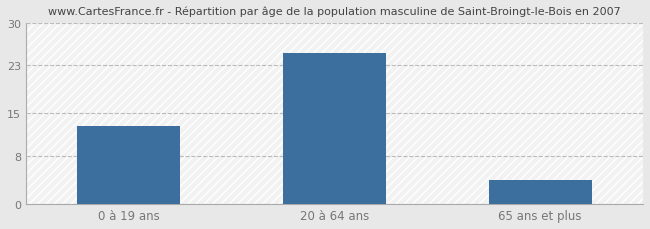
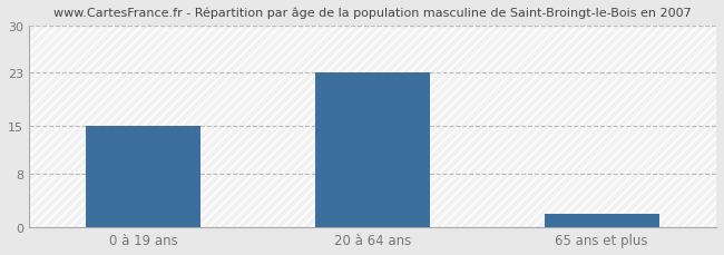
0 à 19 ans: 13 -> 15
20 à 64 ans: 25 -> 23
65 ans et plus: 4 -> 2
